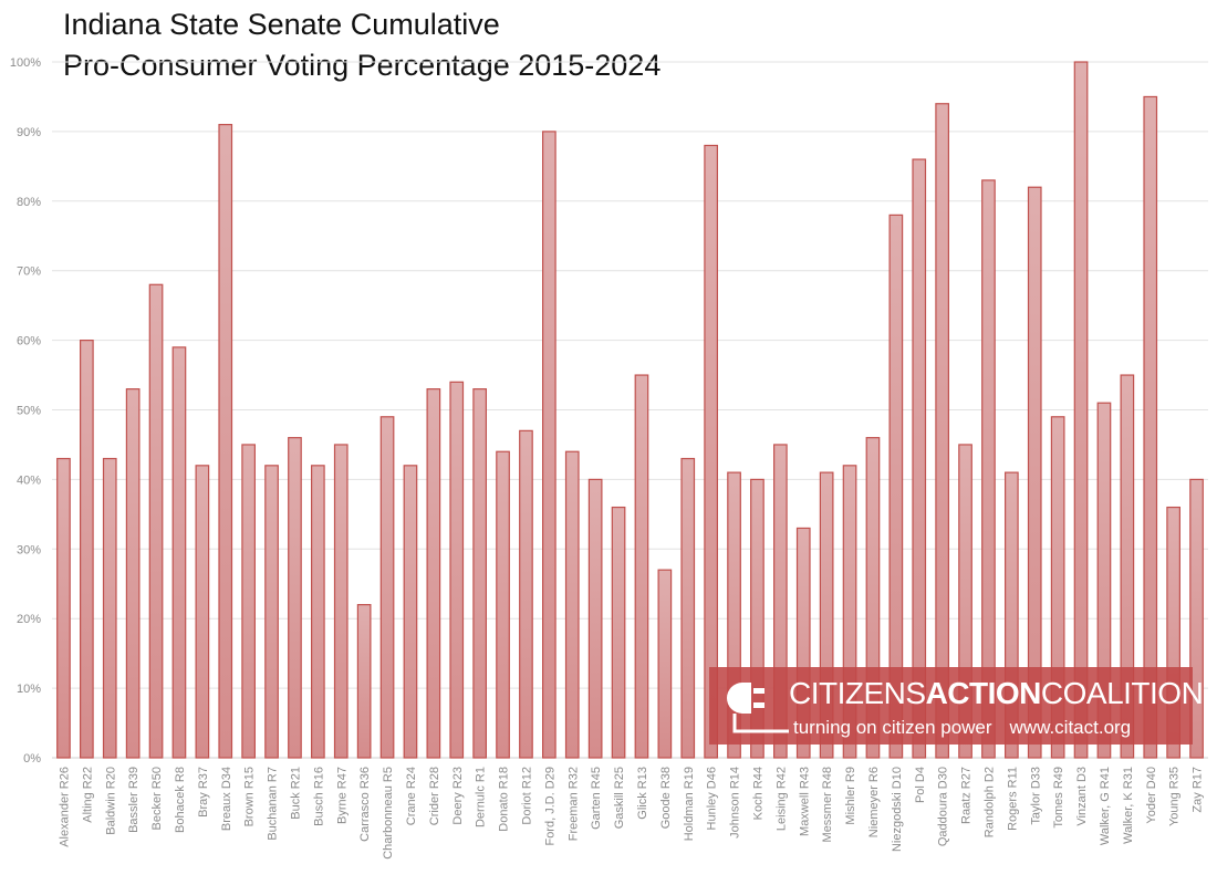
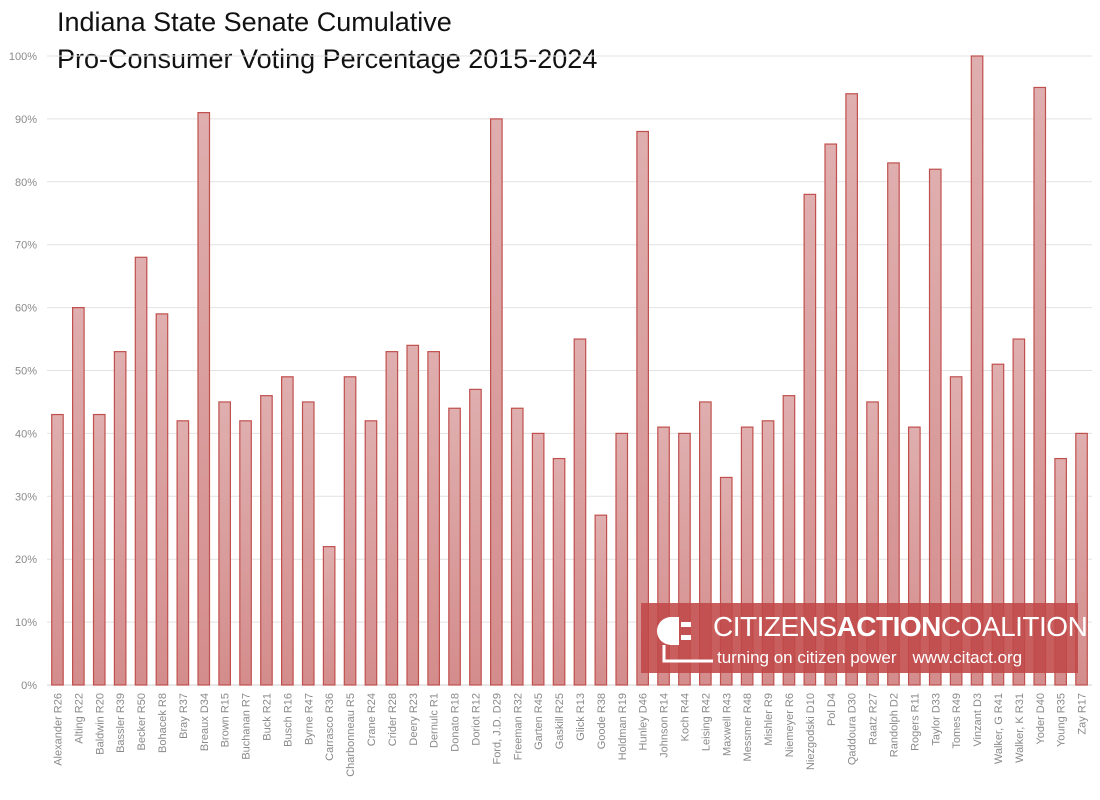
Busch R16: 42% -> 49%
Holdman R19: 43% -> 40%
